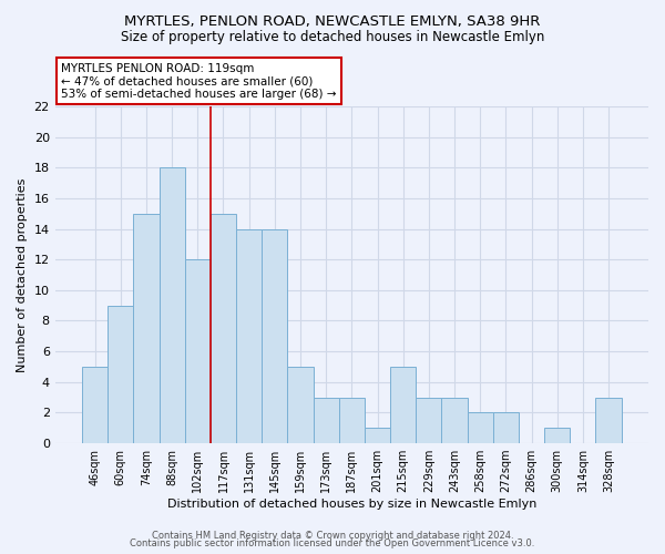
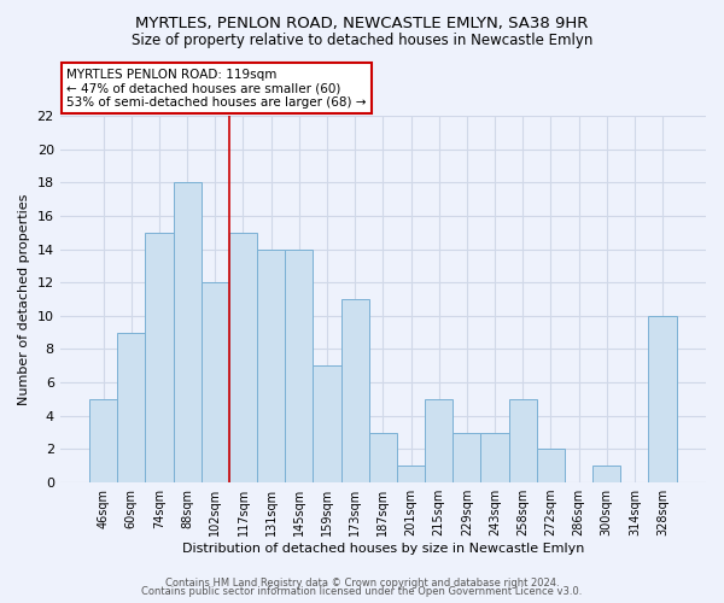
159sqm: 5 -> 7
173sqm: 3 -> 11
258sqm: 2 -> 5
328sqm: 3 -> 10
